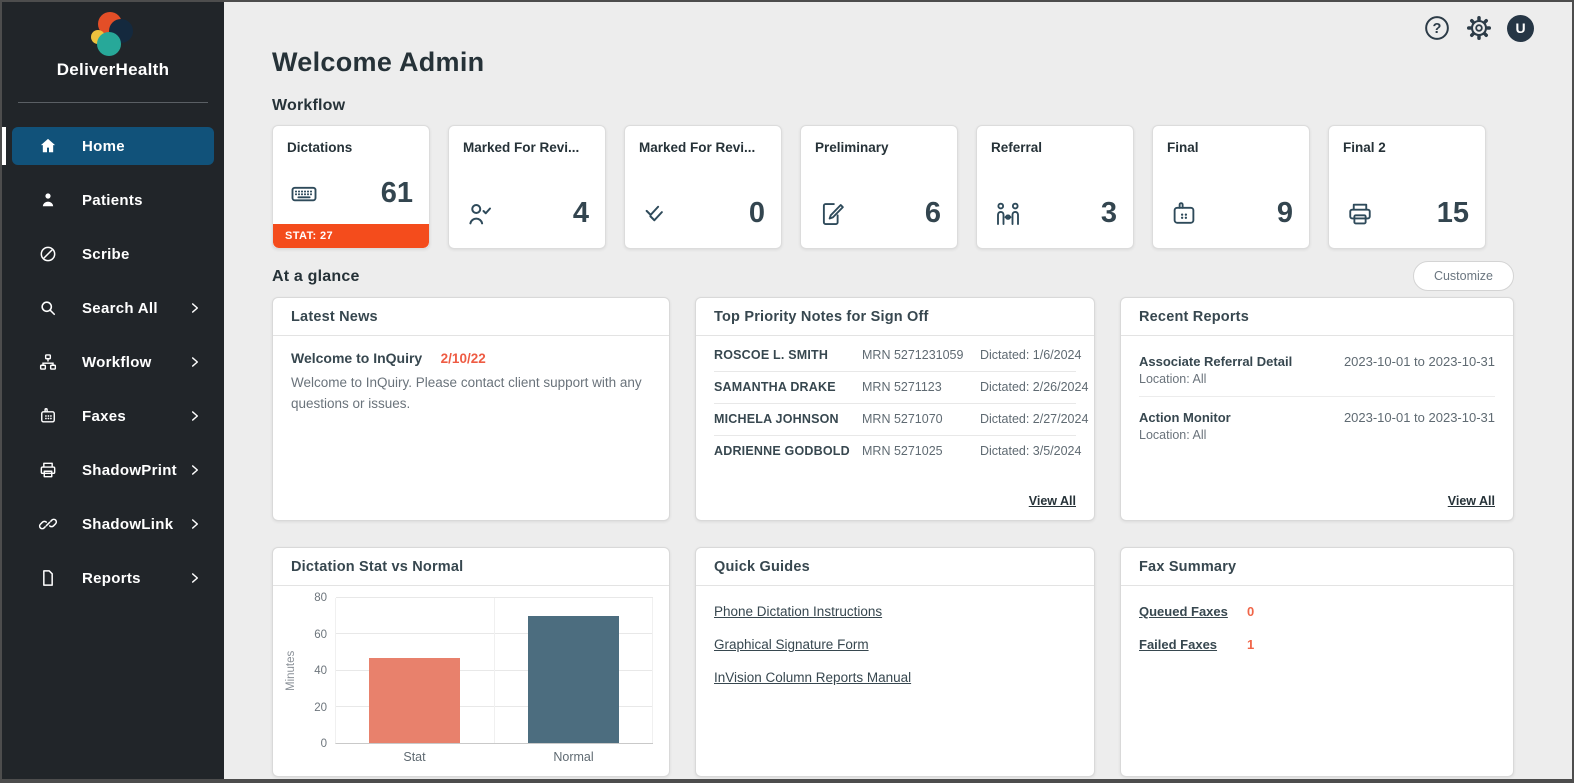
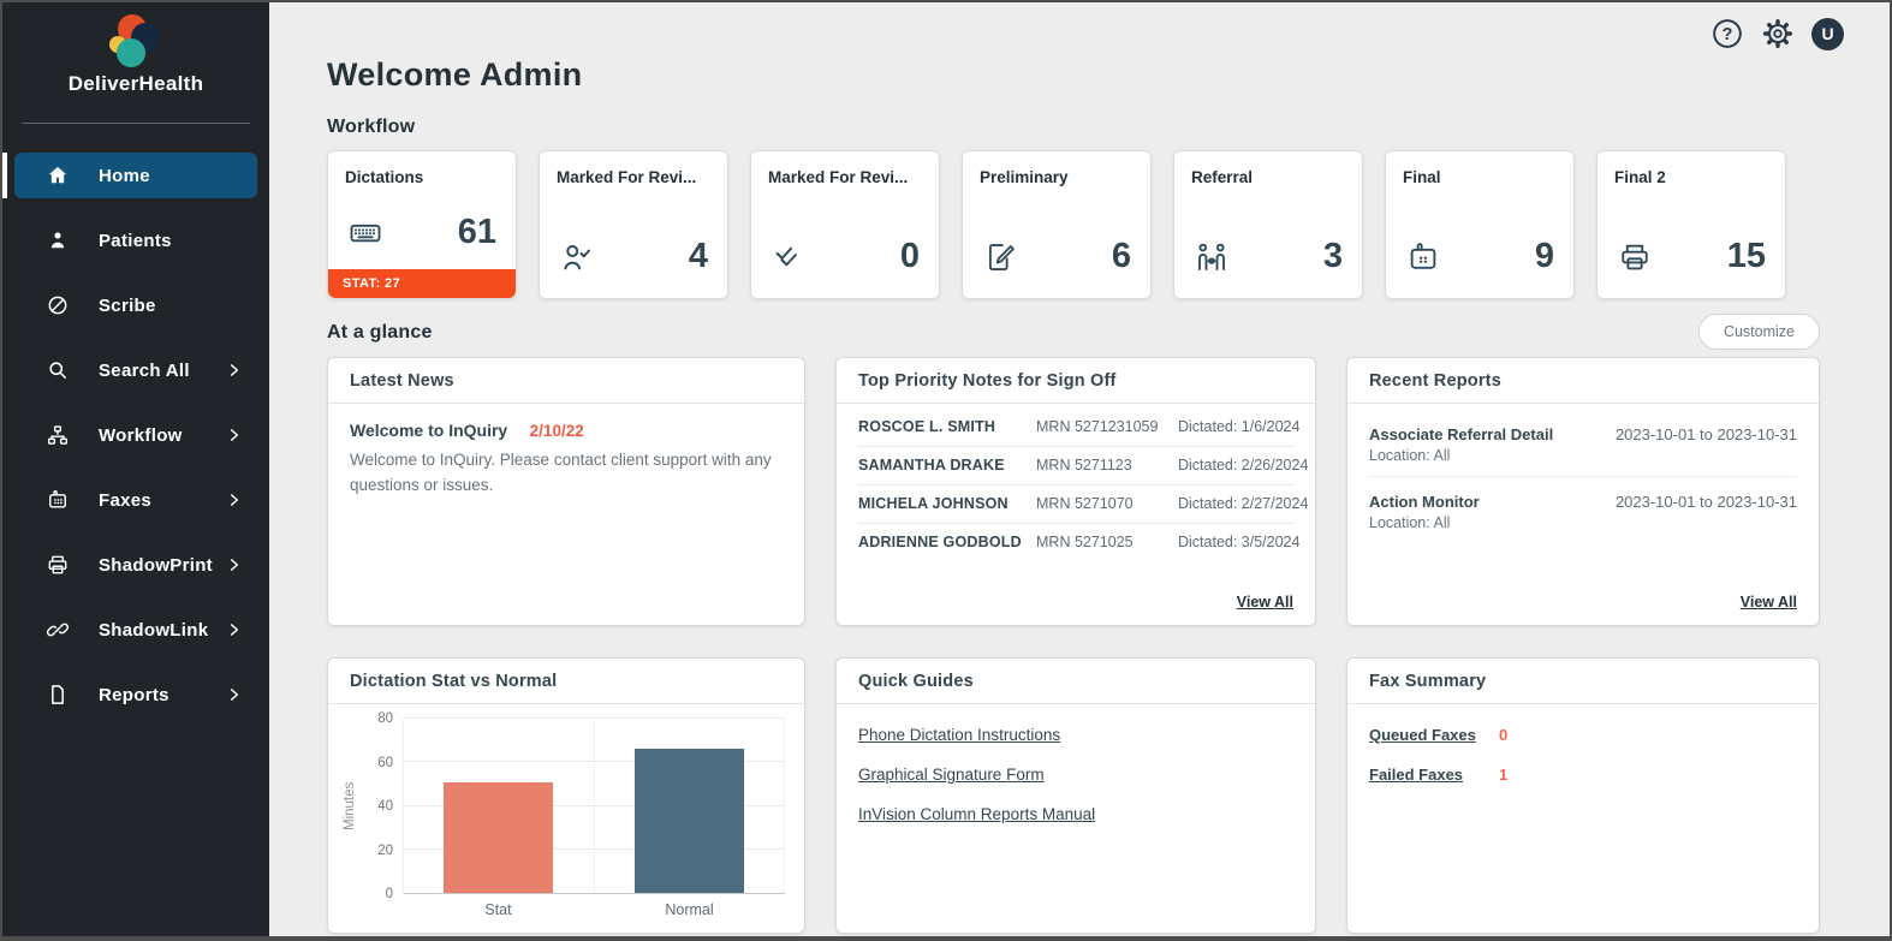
Stat: 47 -> 51
Normal: 70 -> 66
